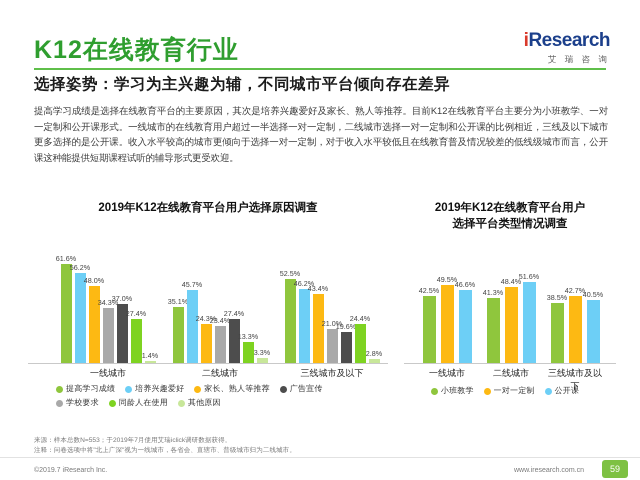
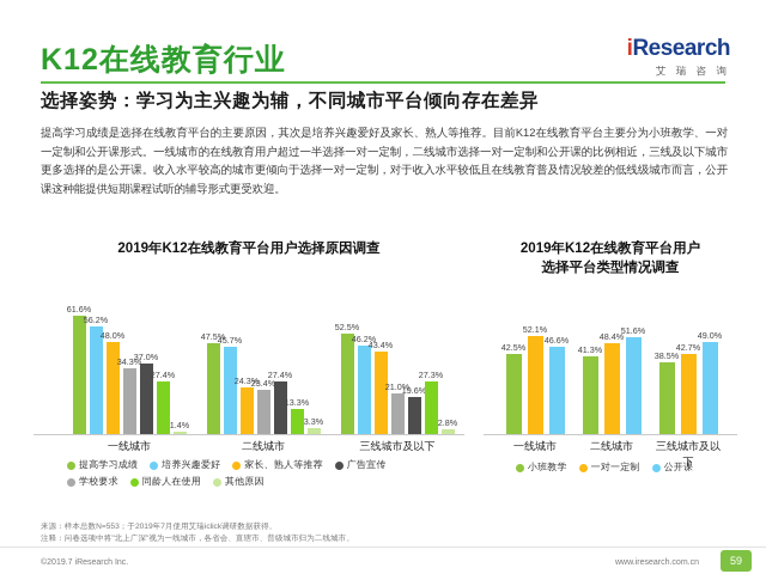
2019年K12在线教育平台用户选择原因调查/提高学习成绩/二线城市: 35.1% -> 47.5%
2019年K12在线教育平台用户选择原因调查/同龄人在使用/三线城市及以下: 24.4% -> 27.3%
2019年K12在线教育平台用户 选择平台类型情况调查/一对一定制/一线城市: 49.5% -> 52.1%
2019年K12在线教育平台用户 选择平台类型情况调查/公开课/三线城市及以下: 40.5% -> 49.0%
